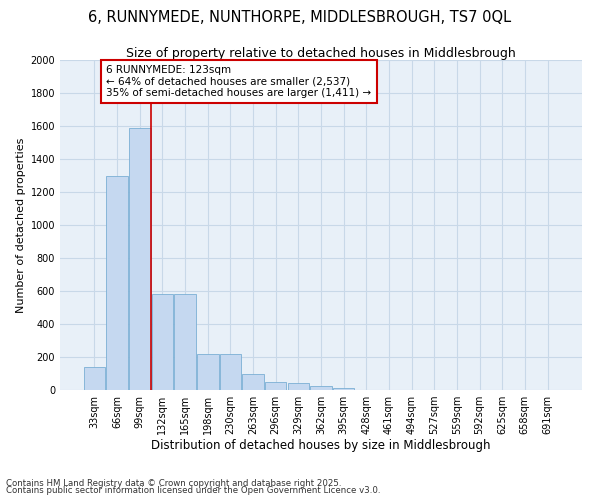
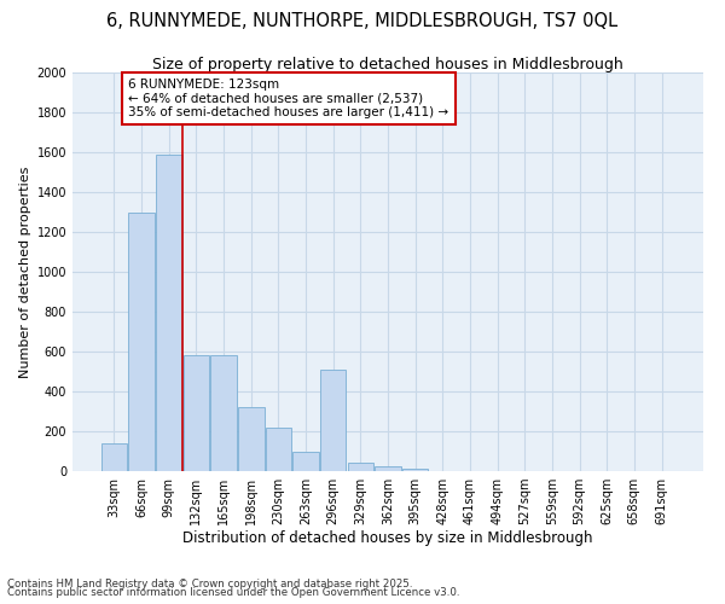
198sqm: 220 -> 320
296sqm: 50 -> 510
